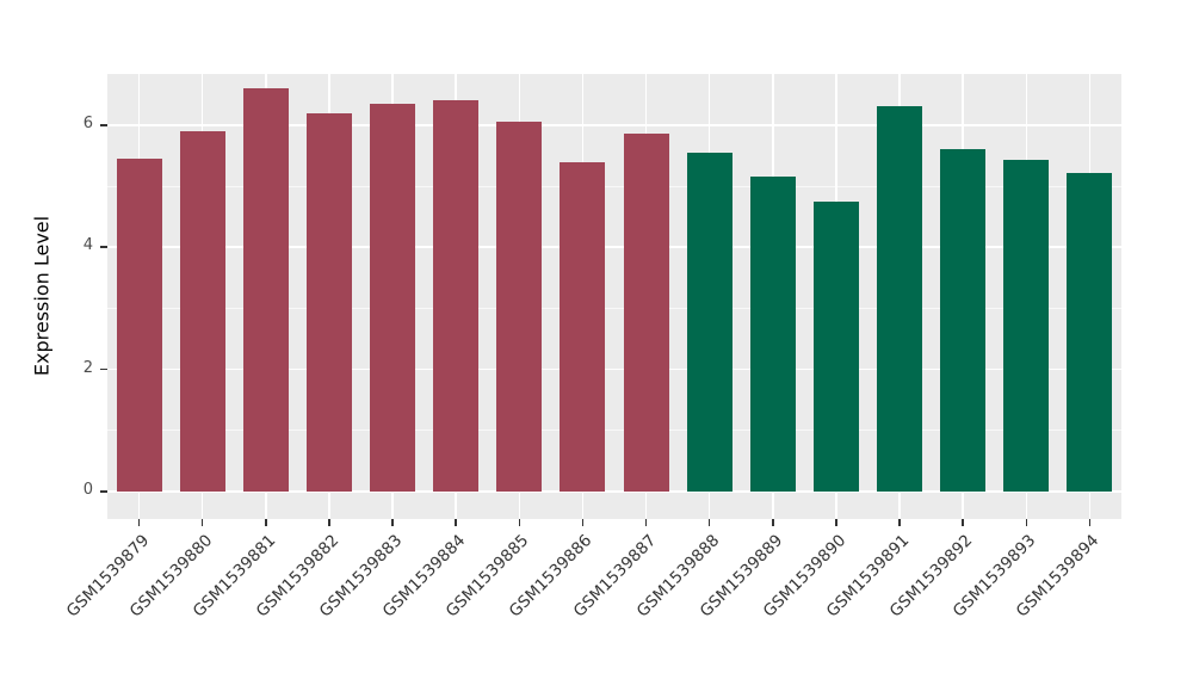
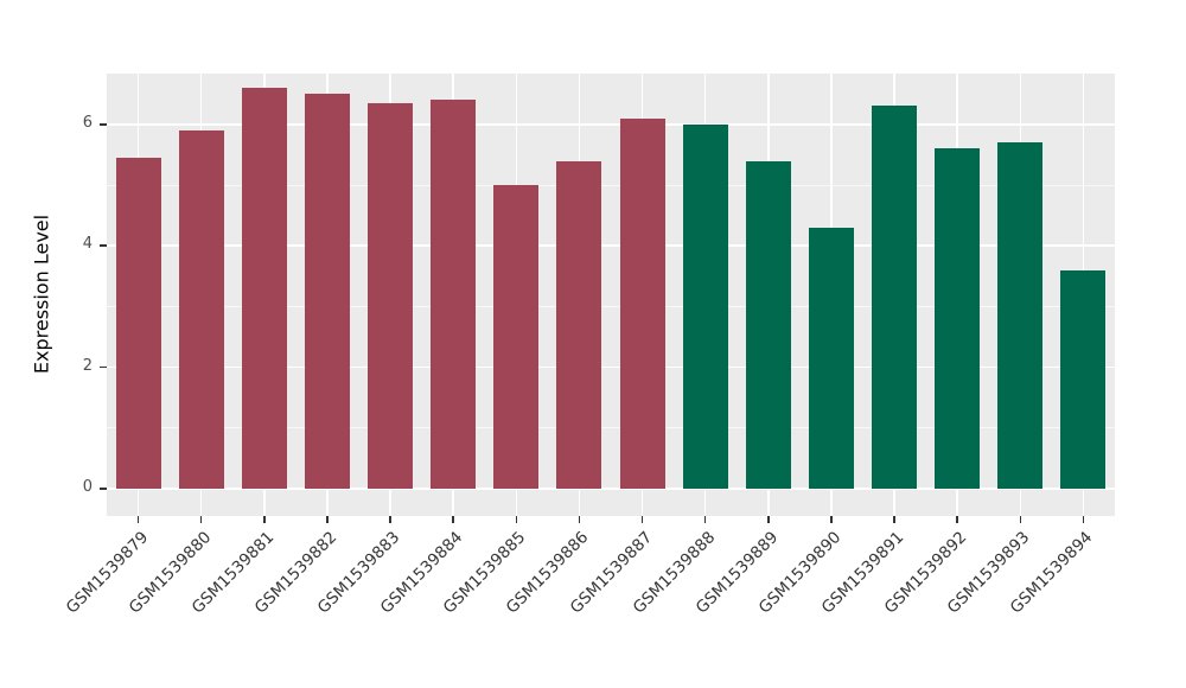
GSM1539882: 6.2 -> 6.5
GSM1539885: 6.0 -> 5.0
GSM1539887: 5.8 -> 6.1
GSM1539888: 5.5 -> 6.0
GSM1539889: 5.2 -> 5.4
GSM1539890: 4.8 -> 4.3
GSM1539893: 5.4 -> 5.7
GSM1539894: 5.2 -> 3.6
